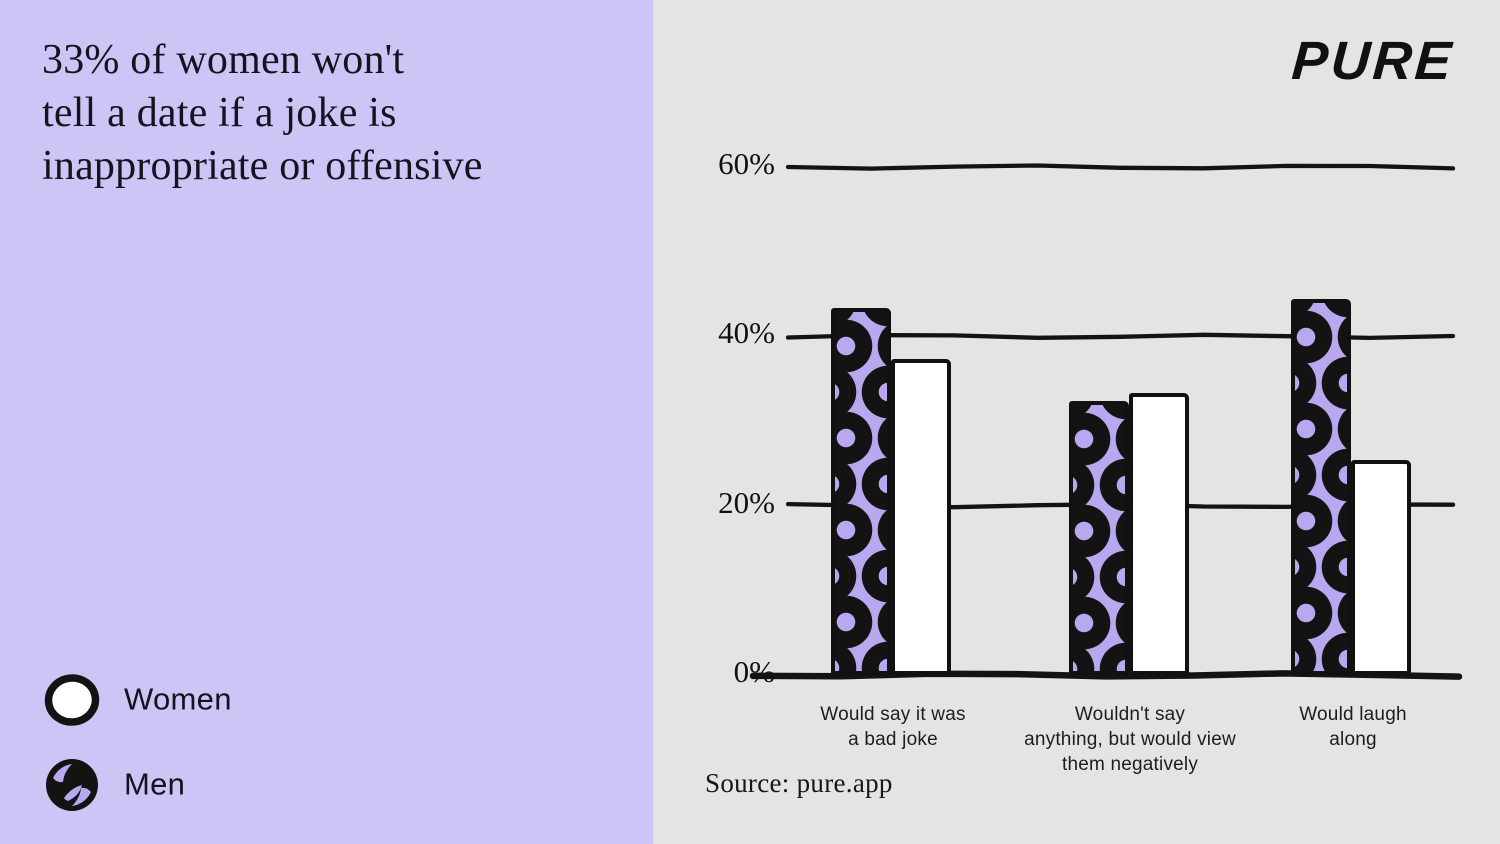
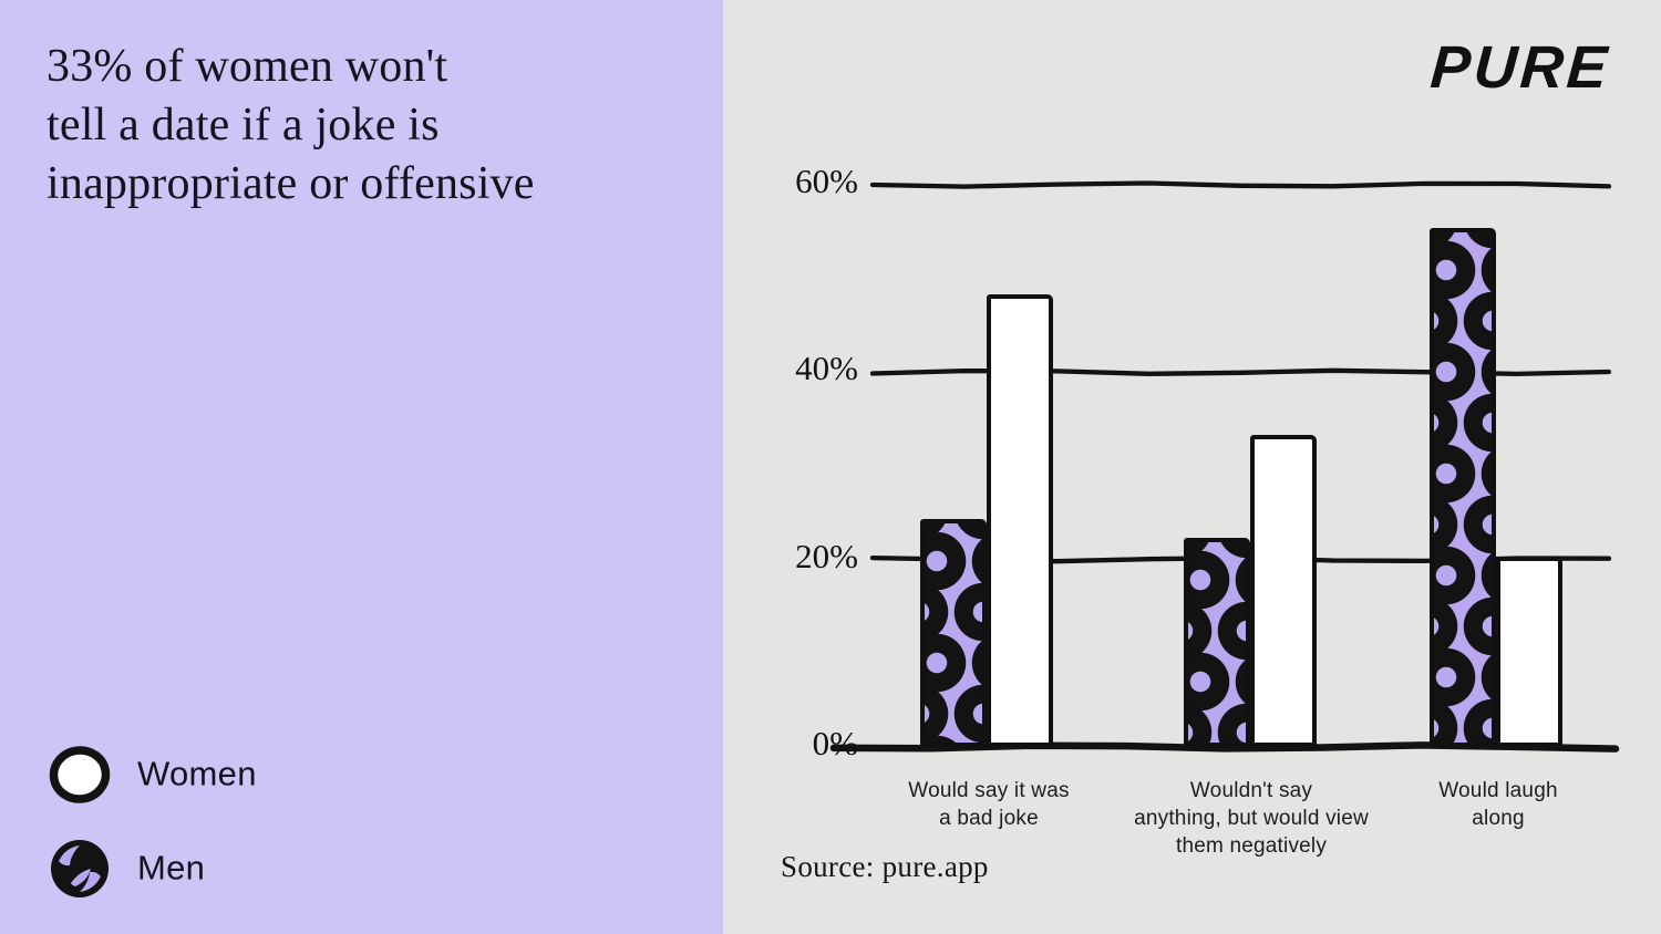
Men/Would say it was a bad joke: 43% -> 24%
Women/Would say it was a bad joke: 37% -> 48%
Men/Wouldn't say anything, but would view them negatively: 32% -> 22%
Men/Would laugh along: 44% -> 55%
Women/Would laugh along: 25% -> 20%
